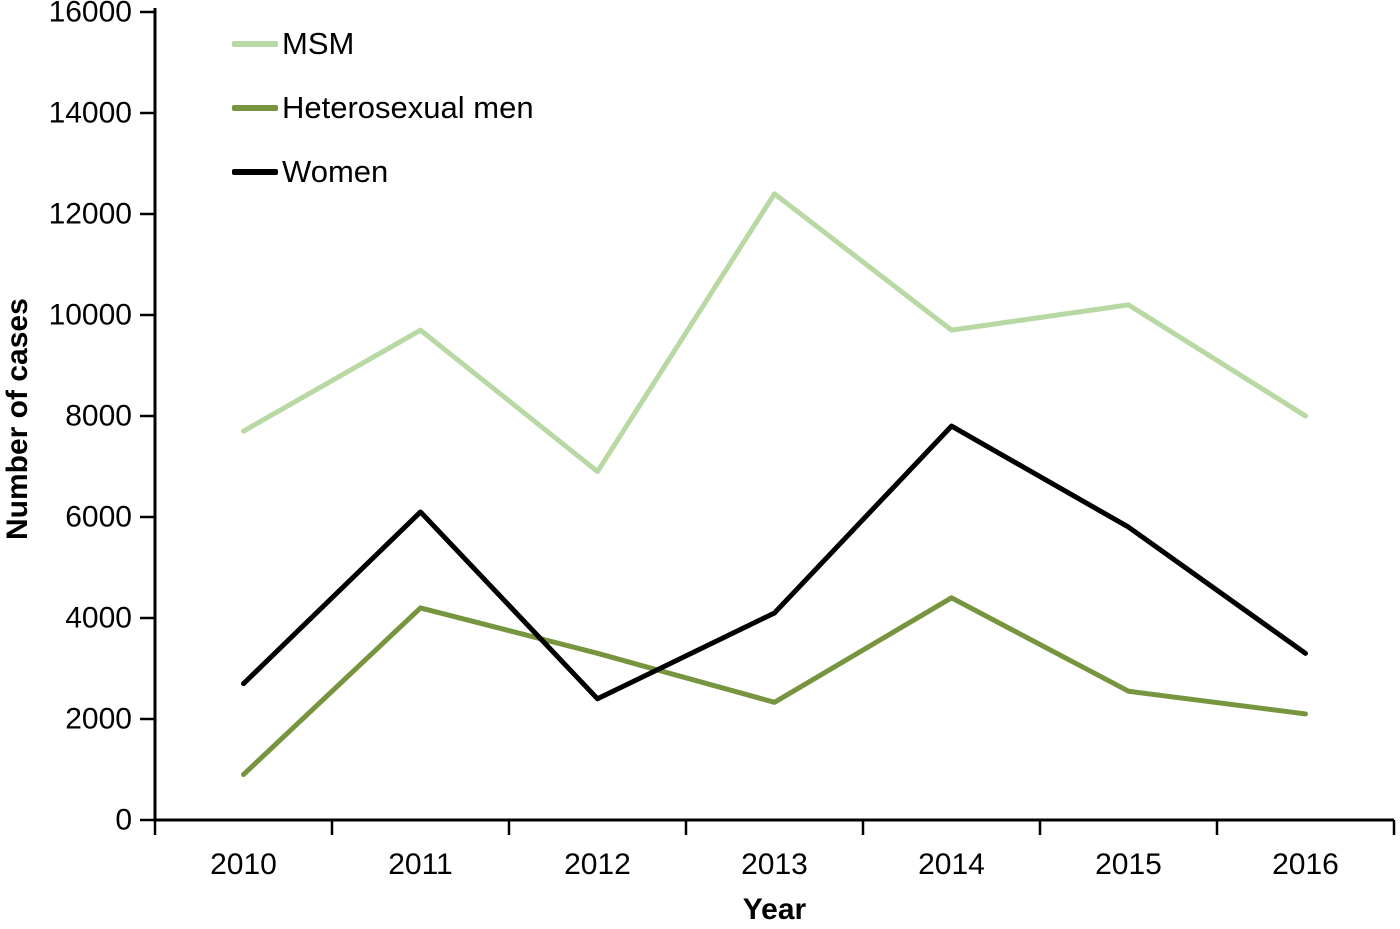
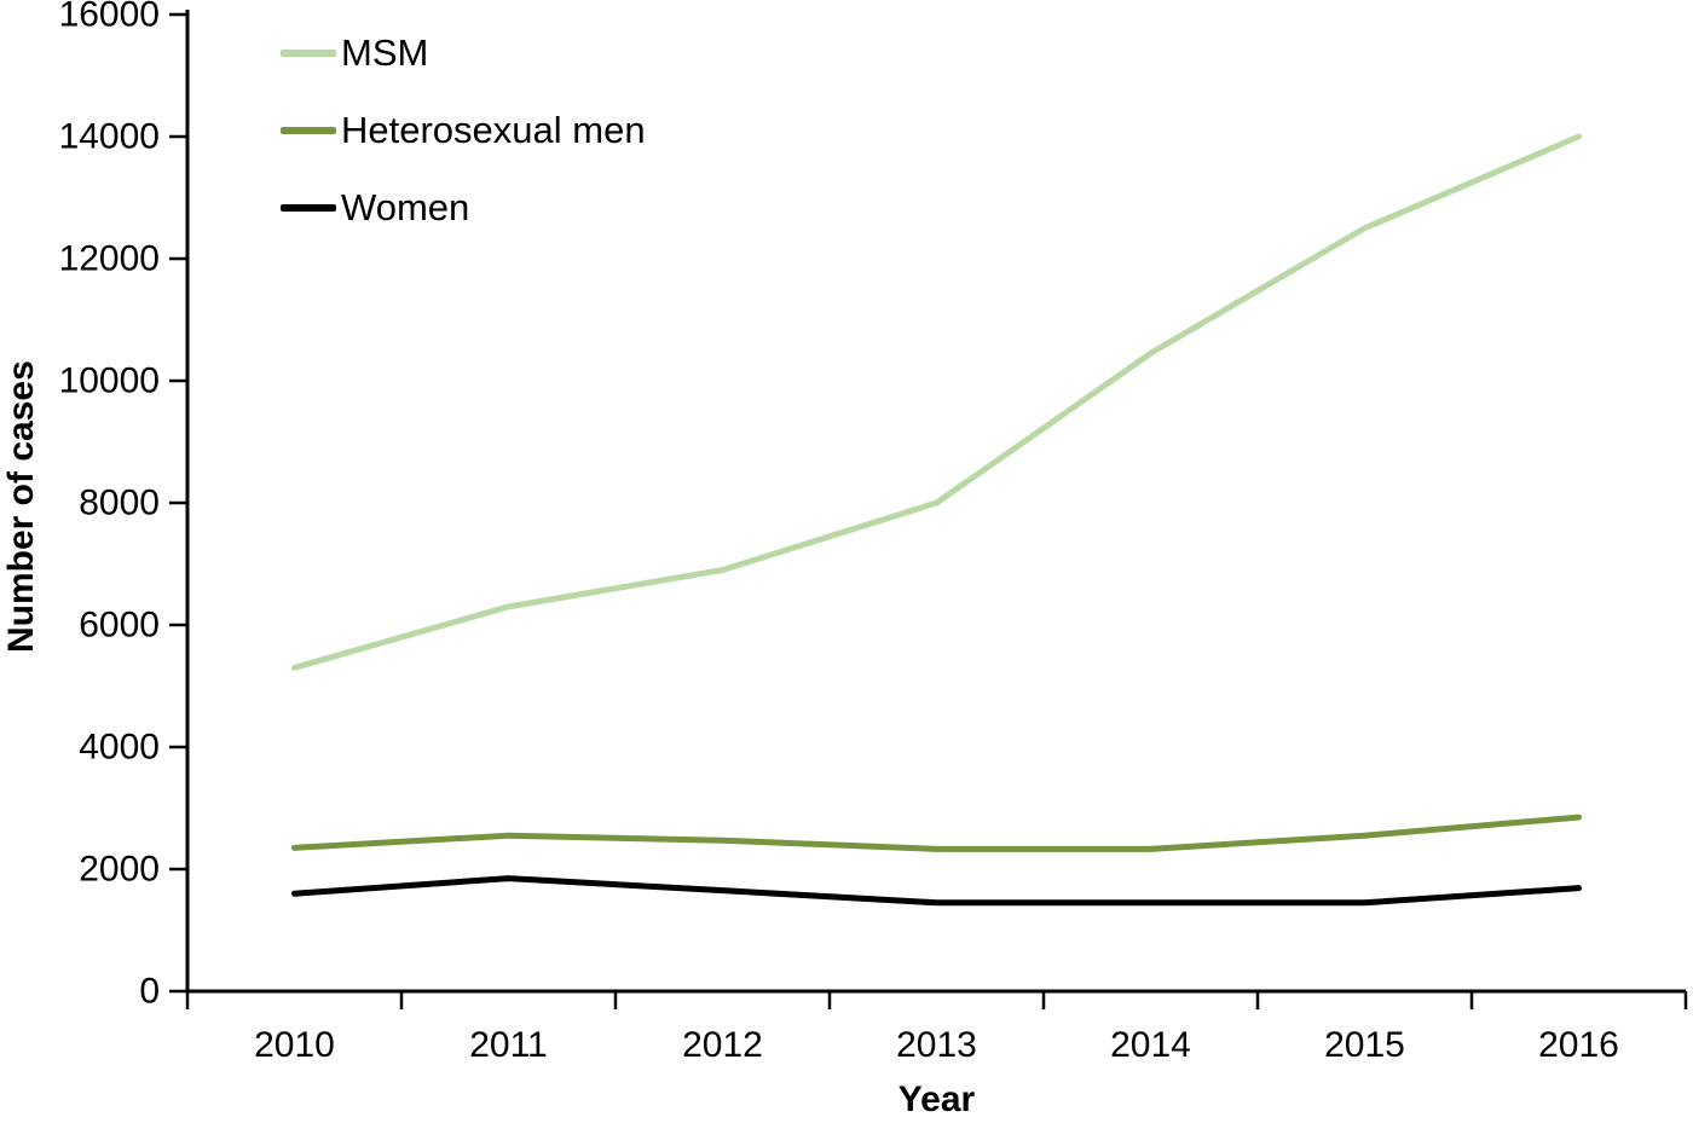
MSM/2010: 7700 -> 5300
Heterosexual men/2010: 900 -> 2400
Women/2010: 2700 -> 1600
MSM/2011: 9700 -> 6300
Heterosexual men/2011: 4200 -> 2600
Women/2011: 6100 -> 1800
Heterosexual men/2012: 3300 -> 2500
Women/2012: 2400 -> 1600
MSM/2013: 12400 -> 8000
Women/2013: 4100 -> 1400
MSM/2014: 9700 -> 10400
Heterosexual men/2014: 4400 -> 2300
Women/2014: 7800 -> 1400
MSM/2015: 10200 -> 12500
Women/2015: 5800 -> 1400
MSM/2016: 8000 -> 14000
Heterosexual men/2016: 2100 -> 2800
Women/2016: 3300 -> 1700
